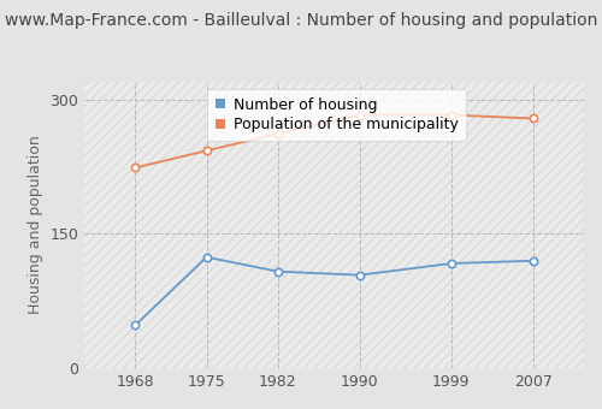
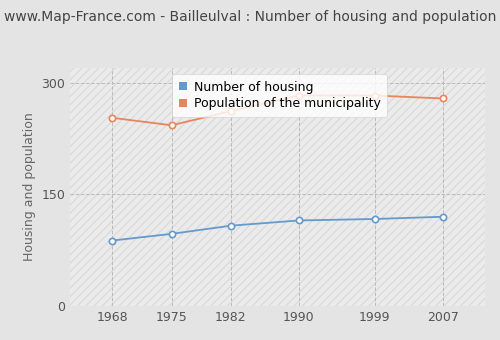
Number of housing/1968: 48 -> 88
Population of the municipality/1968: 224 -> 253
Number of housing/1975: 124 -> 97
Number of housing/1990: 104 -> 115
